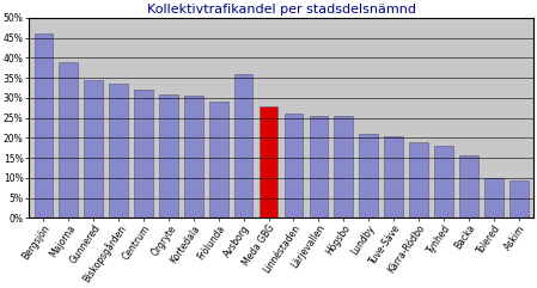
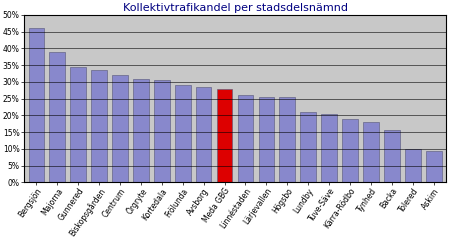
Avsborg: 36.0% -> 28.5%
